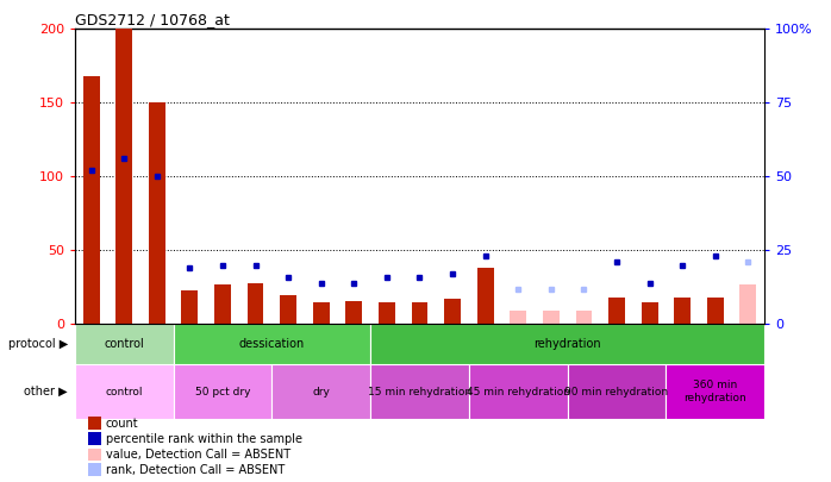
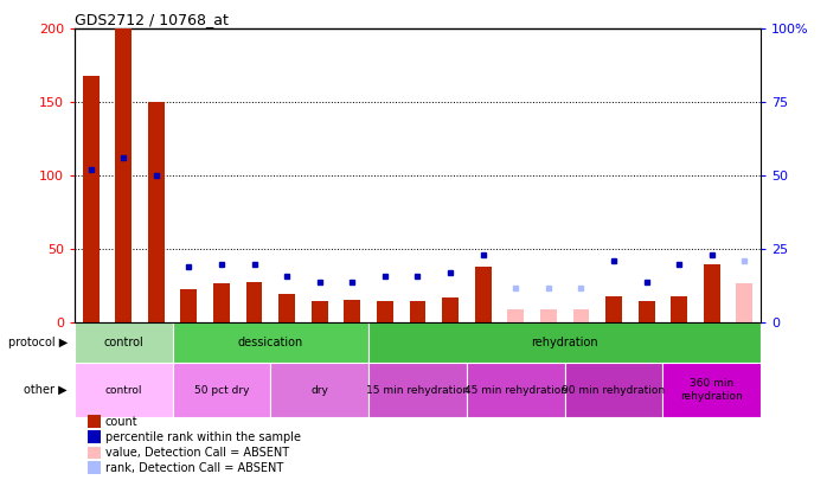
GSM21659: 18 -> 40
